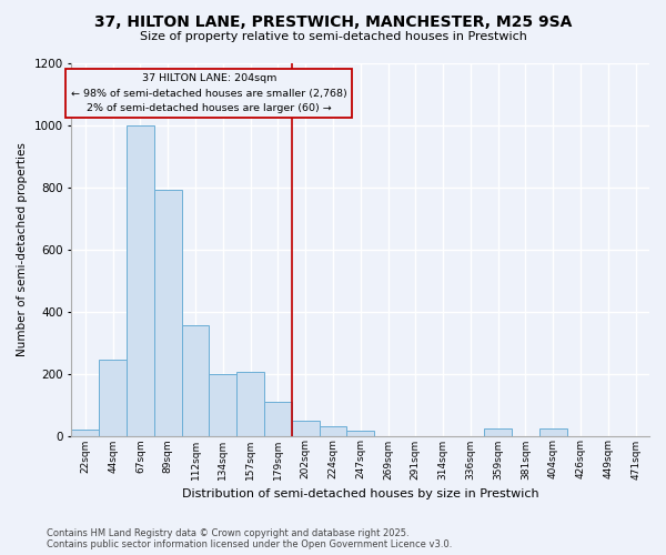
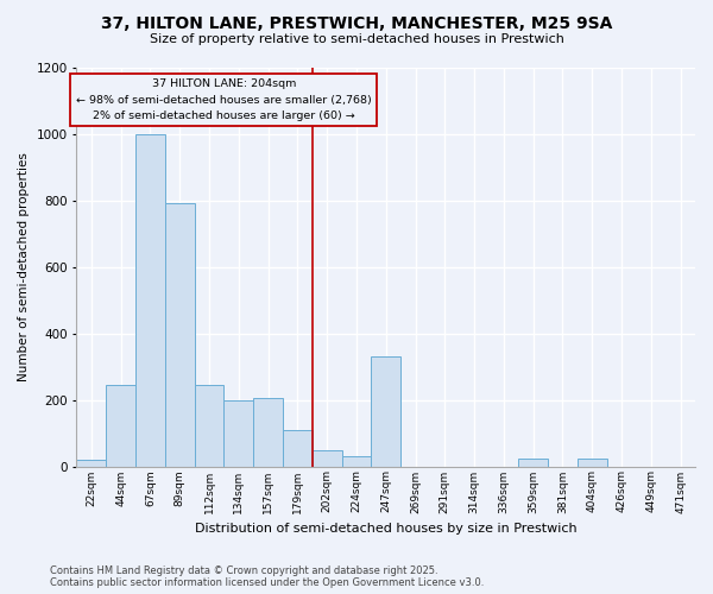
112sqm: 355 -> 245
247sqm: 15 -> 330
